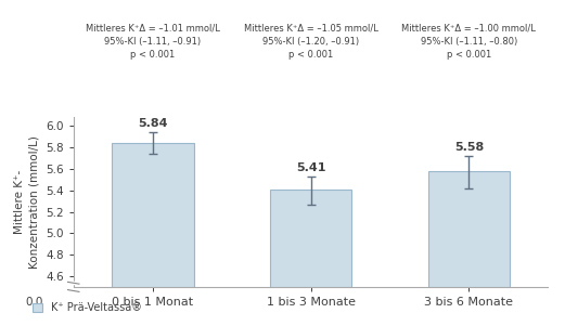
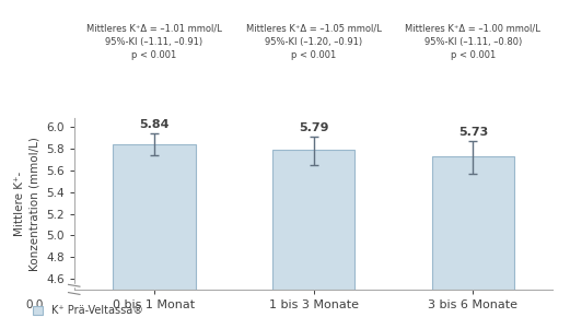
1 bis 3 Monate: 5.41 -> 5.79
3 bis 6 Monate: 5.58 -> 5.73
